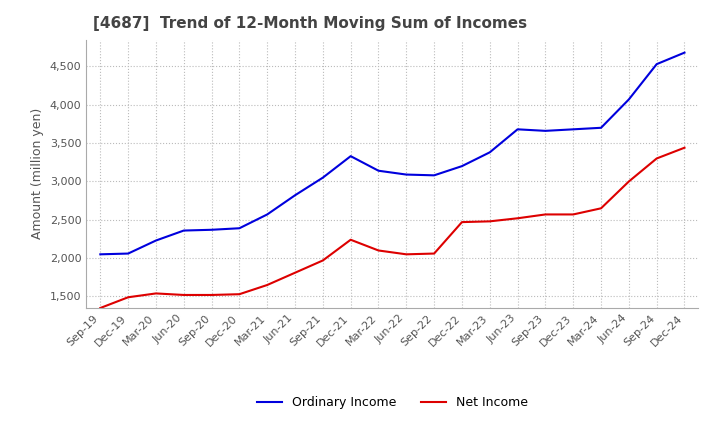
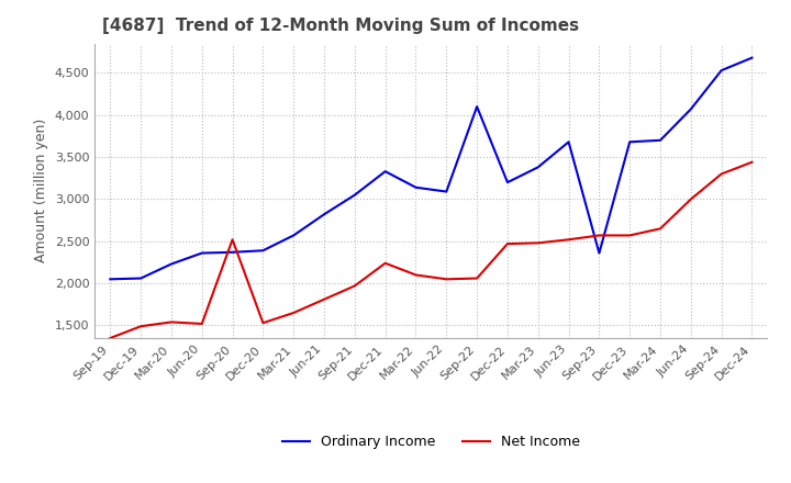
Net Income/Sep-20: 1,520 -> 2,520
Ordinary Income/Sep-22: 3,080 -> 4,100
Ordinary Income/Sep-23: 3,660 -> 2,360
